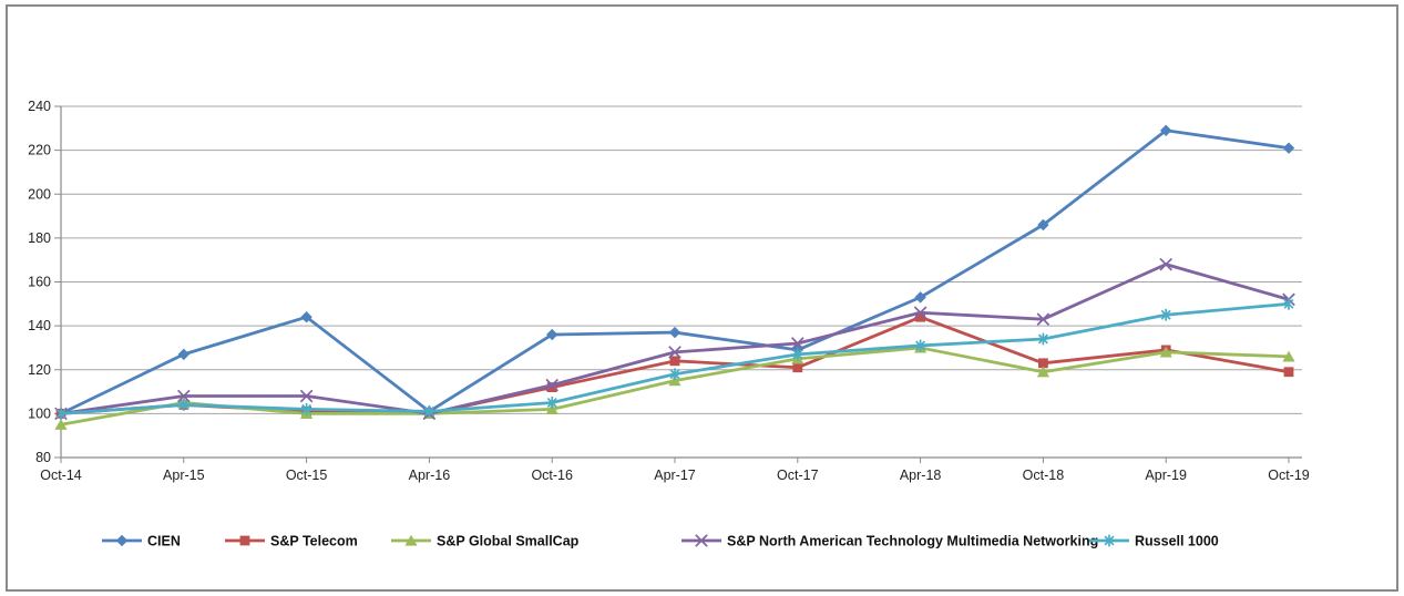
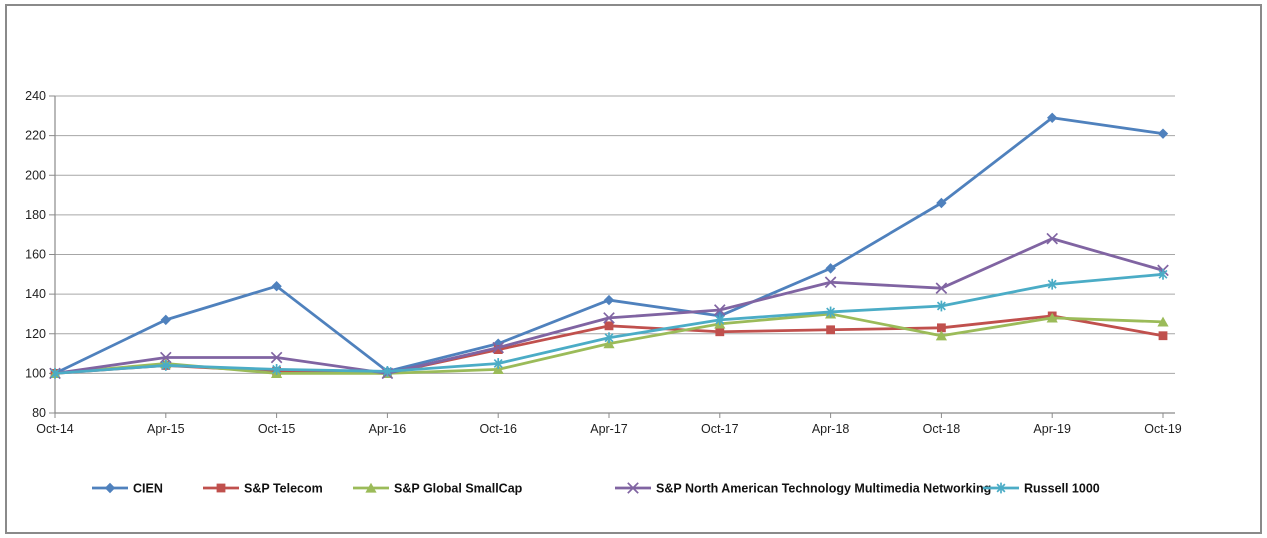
S&P Global SmallCap/Oct-14: 95 -> 100
CIEN/Oct-16: 136 -> 115
S&P Telecom/Apr-18: 144 -> 122
